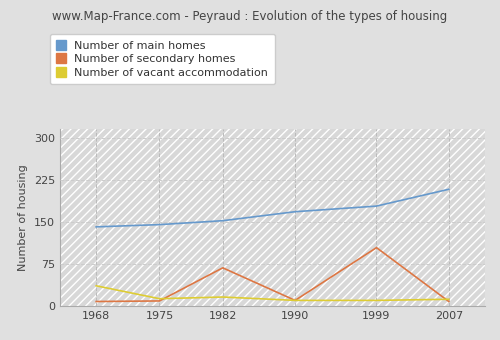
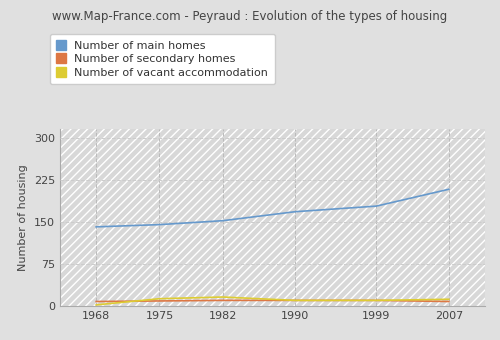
Number of vacant accommodation/1968: 36 -> 2
Number of secondary homes/1982: 68 -> 10
Number of secondary homes/1999: 104 -> 10
